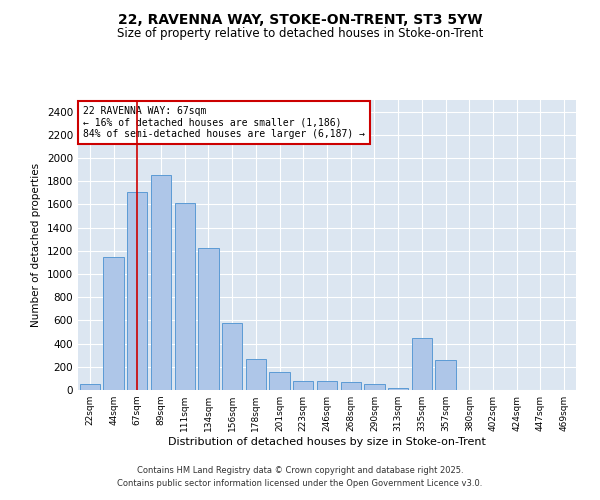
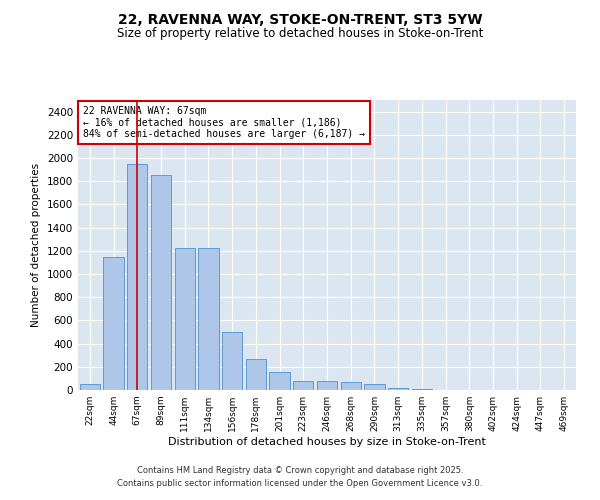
67sqm: 1710 -> 1950
111sqm: 1610 -> 1220
156sqm: 580 -> 500
335sqm: 450 -> 0
357sqm: 260 -> 0
